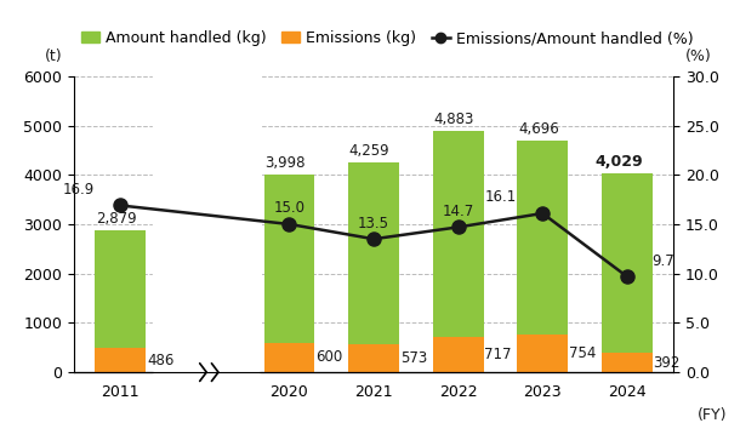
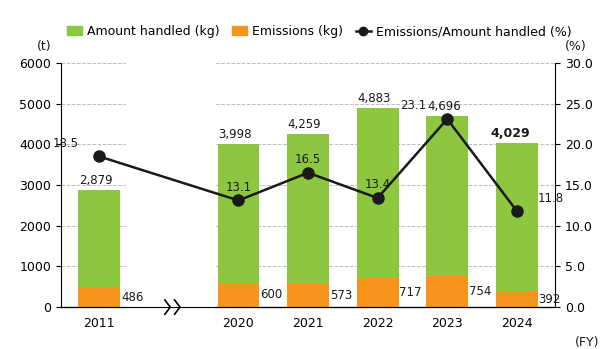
Emissions/Amount handled (%)/2011: 16.9 -> 18.5
Emissions/Amount handled (%)/2020: 15.0 -> 13.1
Emissions/Amount handled (%)/2021: 13.5 -> 16.5
Emissions/Amount handled (%)/2022: 14.7 -> 13.4
Emissions/Amount handled (%)/2023: 16.1 -> 23.1
Emissions/Amount handled (%)/2024: 9.7 -> 11.8
